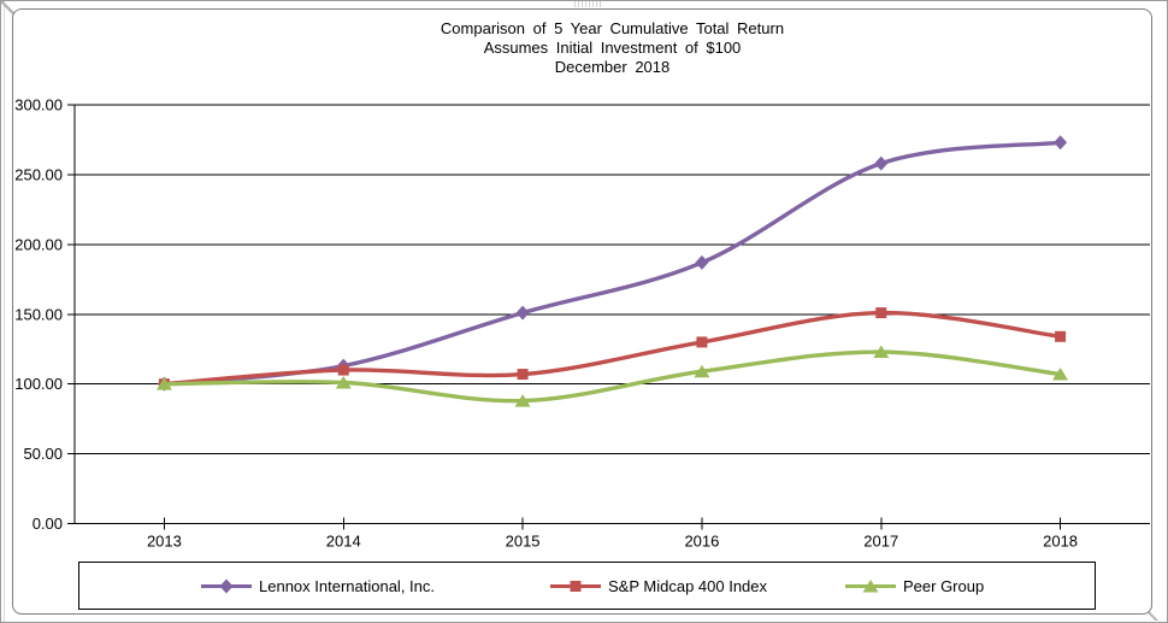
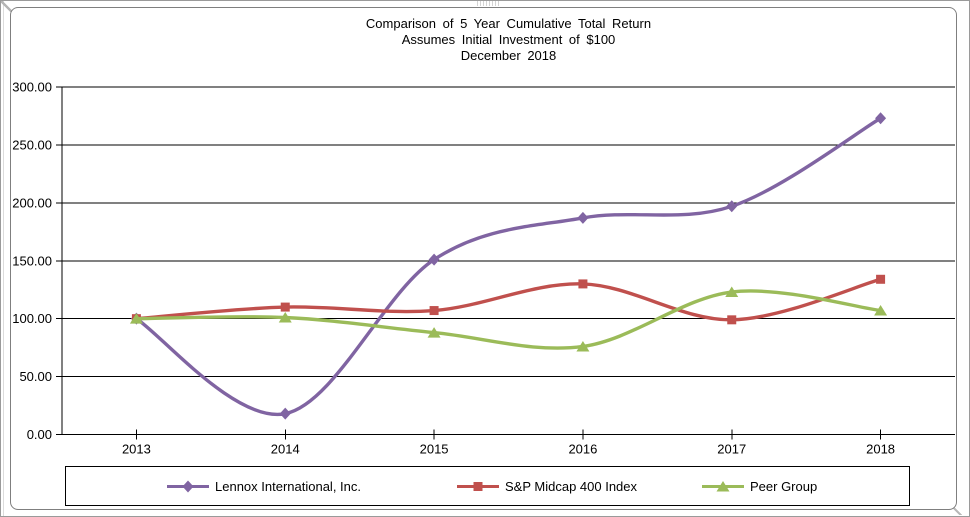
Lennox International, Inc./2014: 113 -> 18
Peer Group/2016: 109 -> 76
Lennox International, Inc./2017: 258 -> 197
S&P Midcap 400 Index/2017: 151 -> 99
